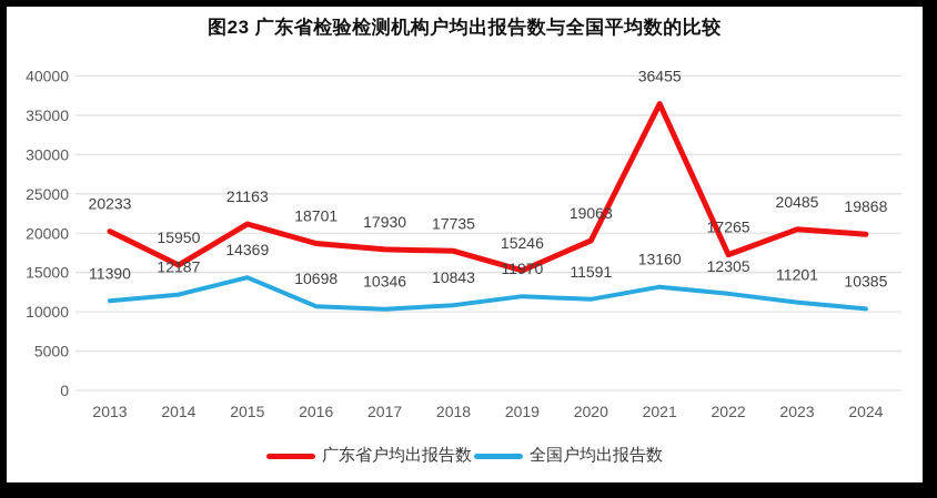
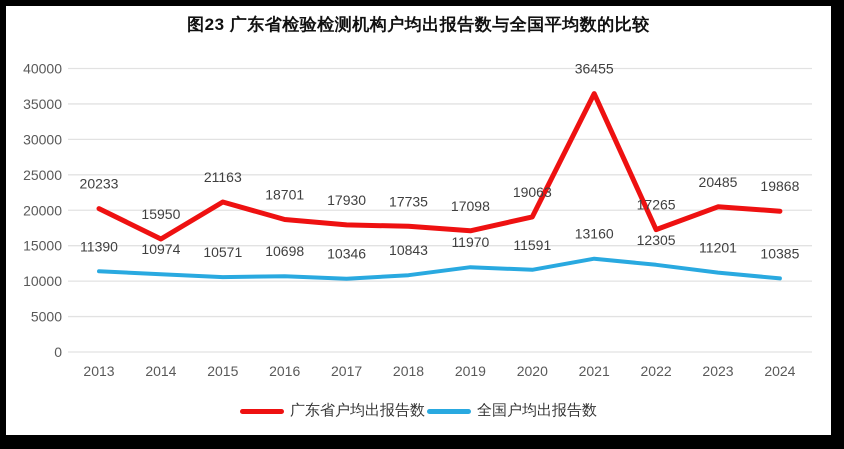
全国户均出报告数/2014: 12187 -> 10974
全国户均出报告数/2015: 14369 -> 10571
广东省户均出报告数/2019: 15246 -> 17098
